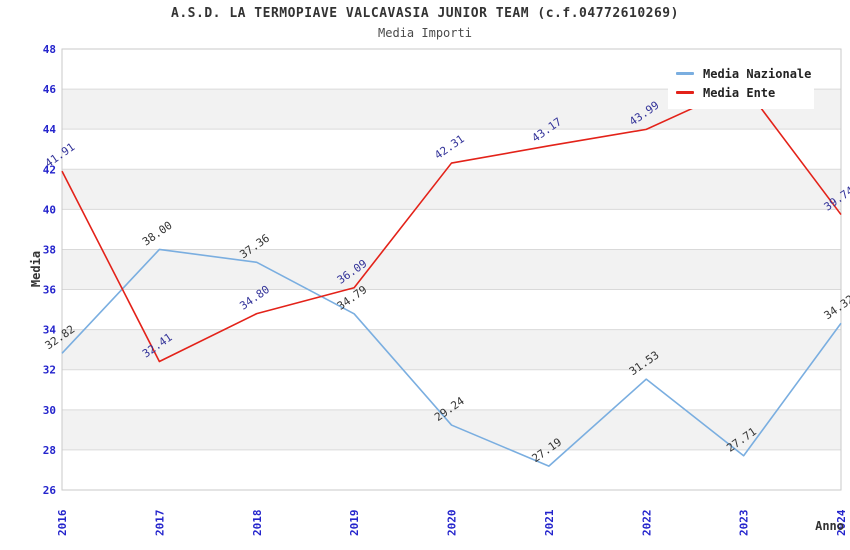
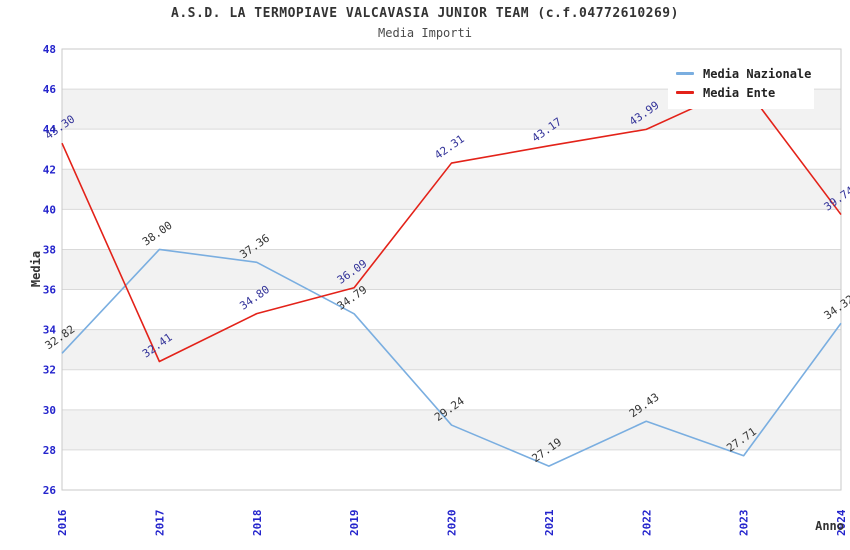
Media Ente/2016: 41.91 -> 43.30
Media Nazionale/2022: 31.53 -> 29.43
